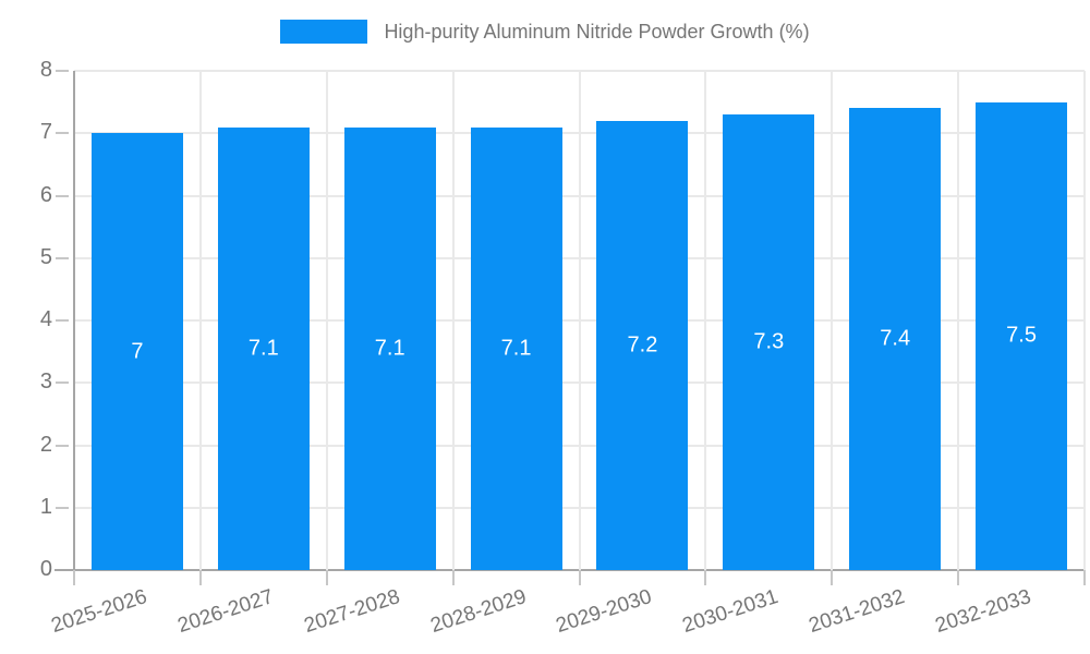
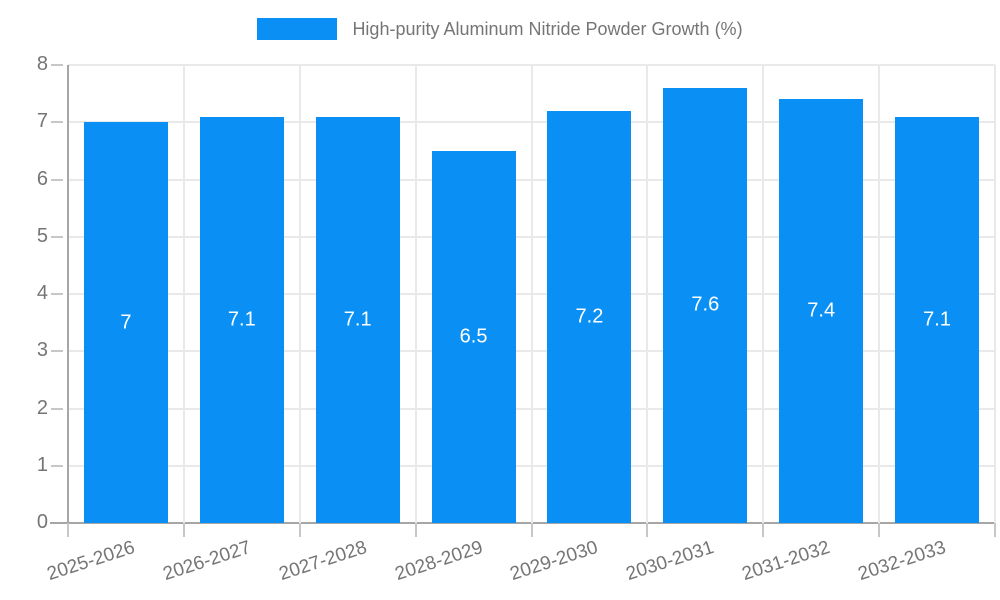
2028-2029: 7.1 -> 6.5
2030-2031: 7.3 -> 7.6
2032-2033: 7.5 -> 7.1
